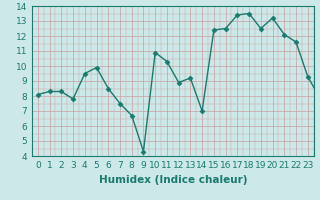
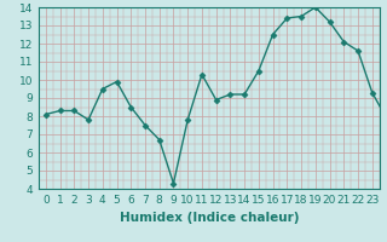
10: 10.9 -> 7.8
14: 7.0 -> 9.2
15: 12.4 -> 10.5
19: 12.5 -> 14.0
